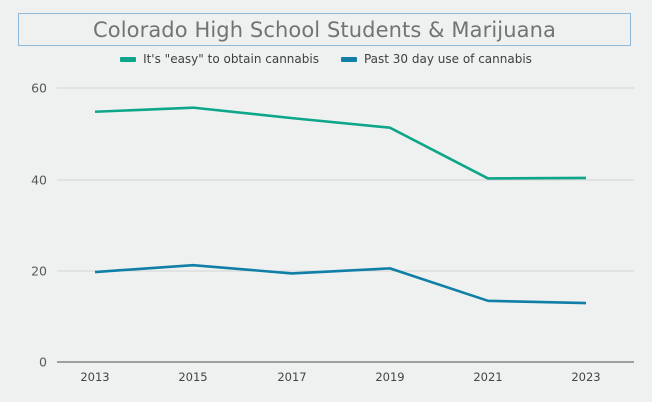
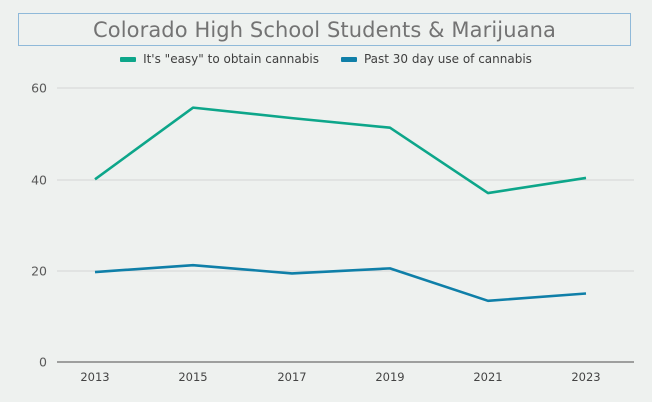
It's "easy" to obtain cannabis/2013: 55 -> 40
It's "easy" to obtain cannabis/2021: 40 -> 37
Past 30 day use of cannabis/2023: 13 -> 15
